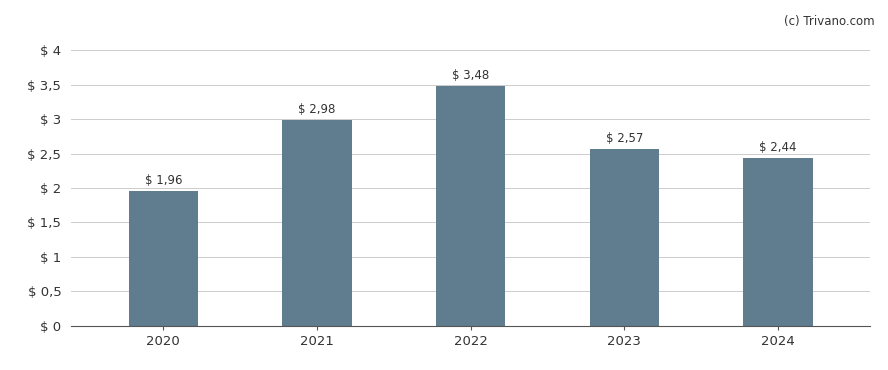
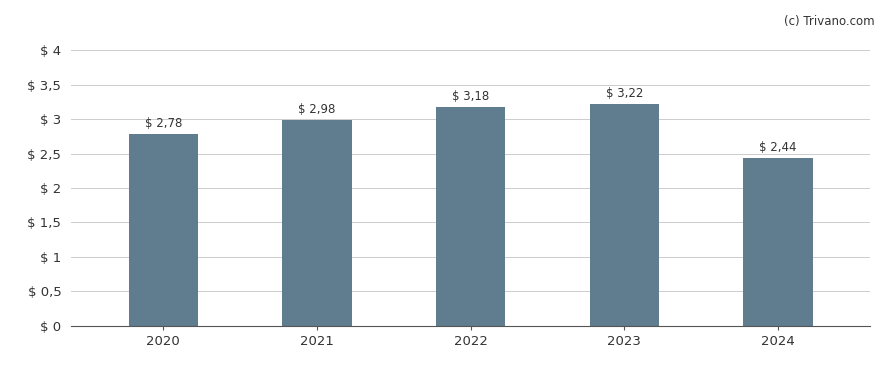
2020: 1,96 -> 2,78
2022: 3,48 -> 3,18
2023: 2,57 -> 3,22
